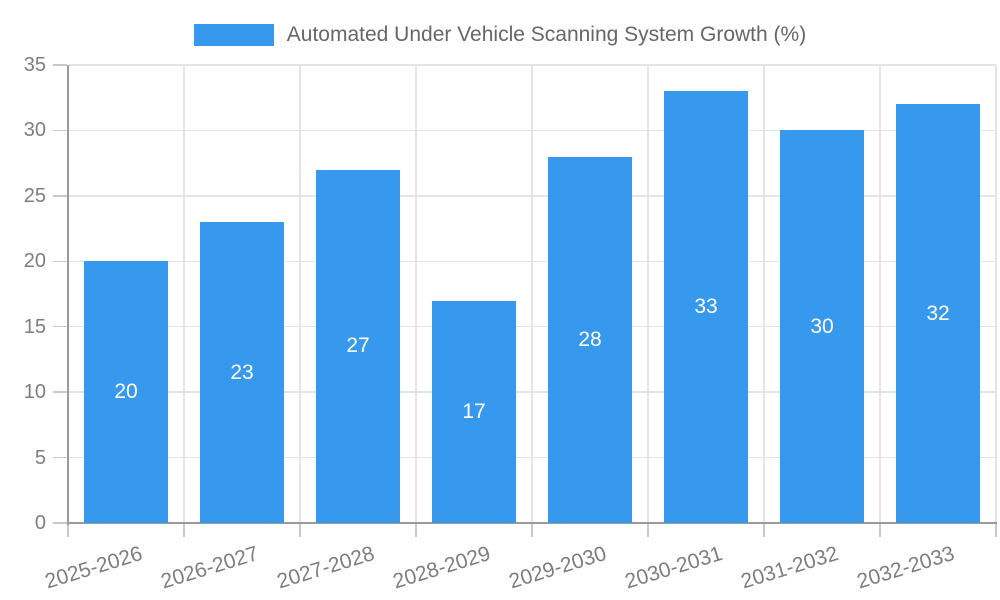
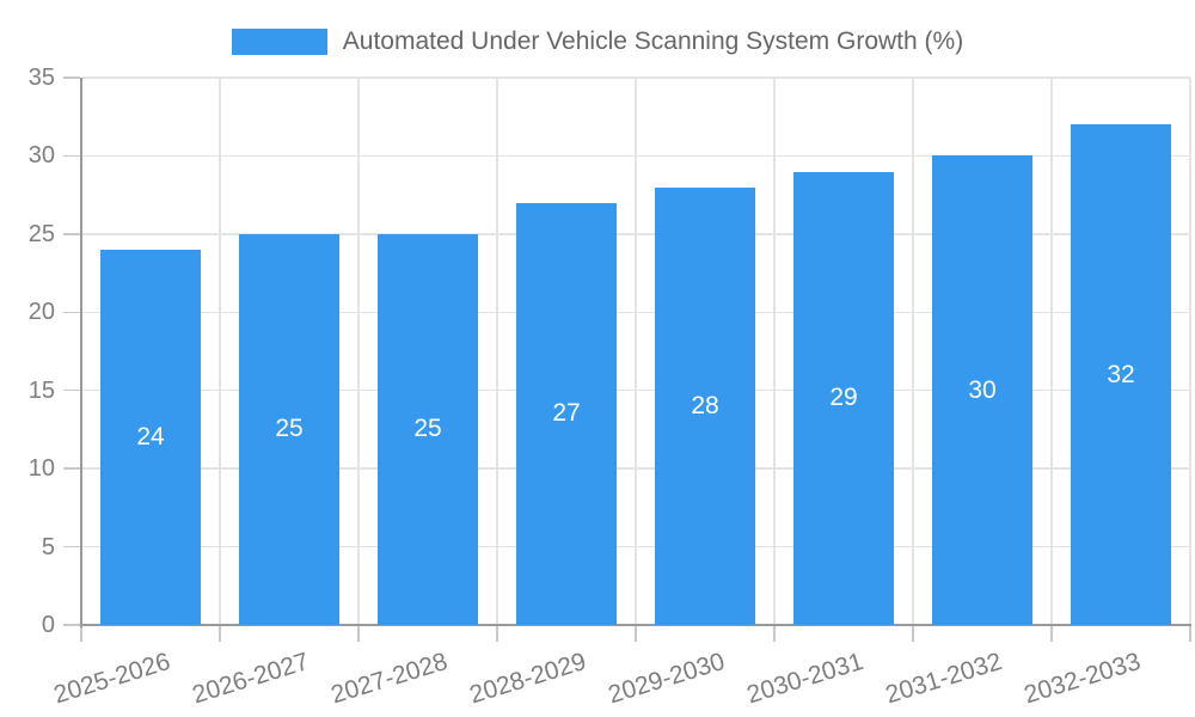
2025-2026: 20 -> 24
2026-2027: 23 -> 25
2027-2028: 27 -> 25
2028-2029: 17 -> 27
2030-2031: 33 -> 29
